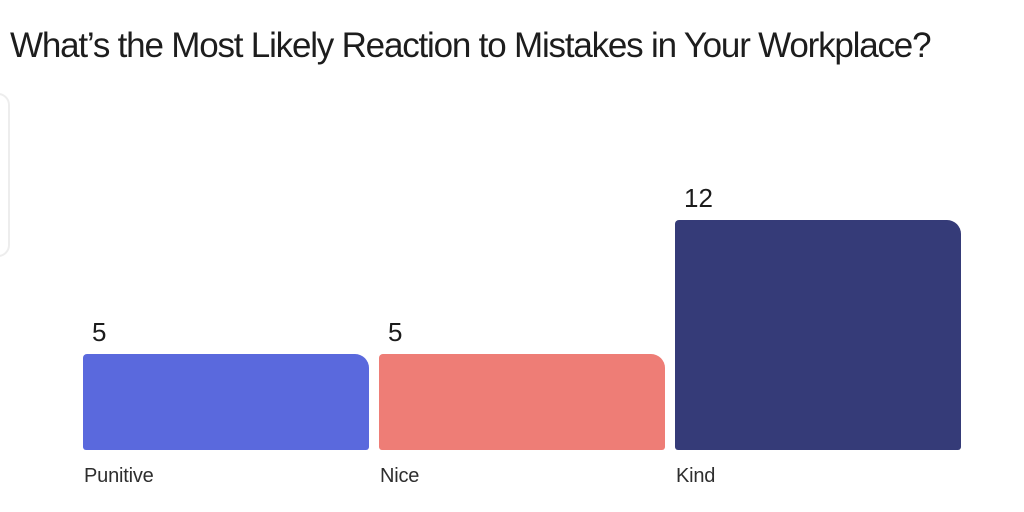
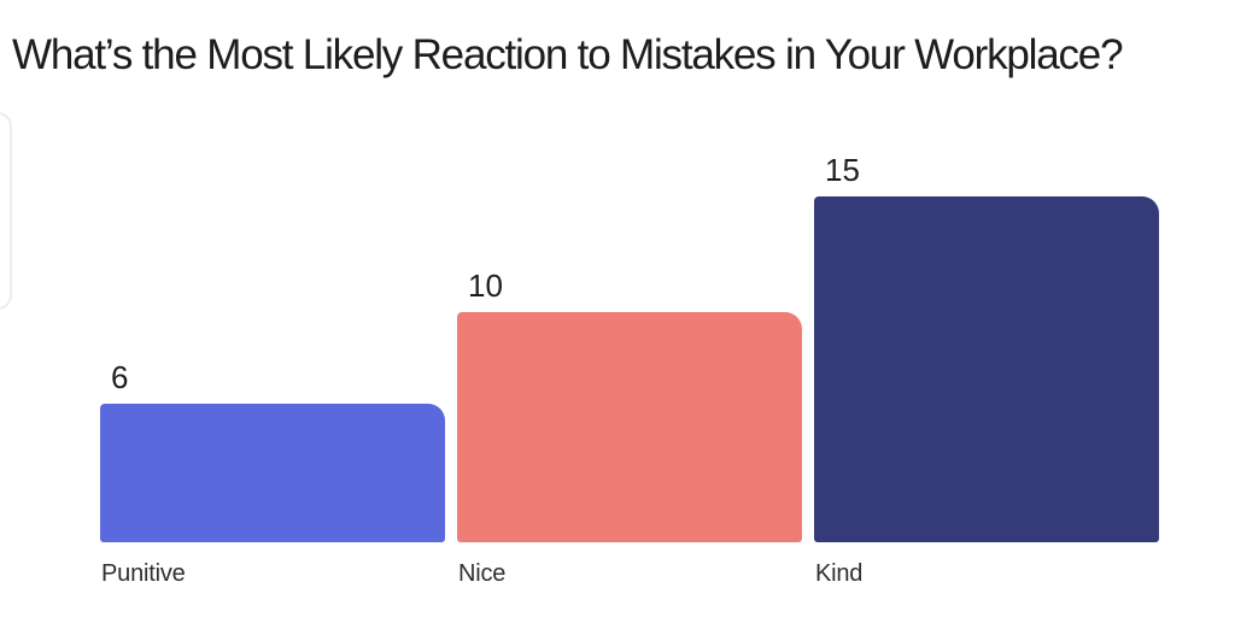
Punitive: 5 -> 6
Nice: 5 -> 10
Kind: 12 -> 15
